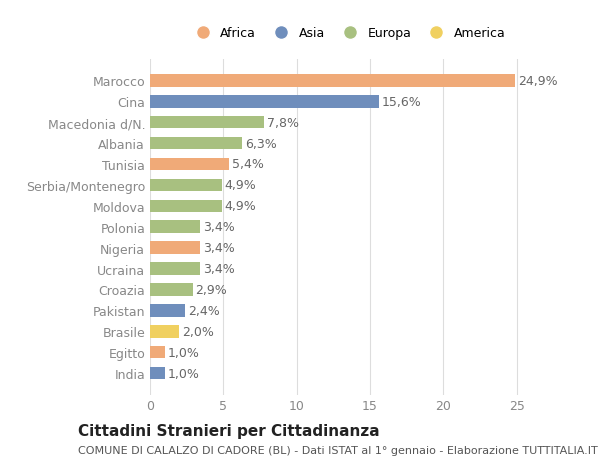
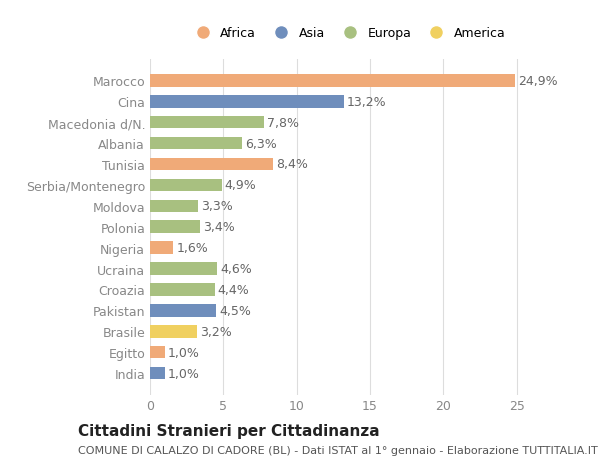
Cina: 15,6% -> 13,2%
Tunisia: 5,4% -> 8,4%
Moldova: 4,9% -> 3,3%
Nigeria: 3,4% -> 1,6%
Ucraina: 3,4% -> 4,6%
Croazia: 2,9% -> 4,4%
Pakistan: 2,4% -> 4,5%
Brasile: 2,0% -> 3,2%
